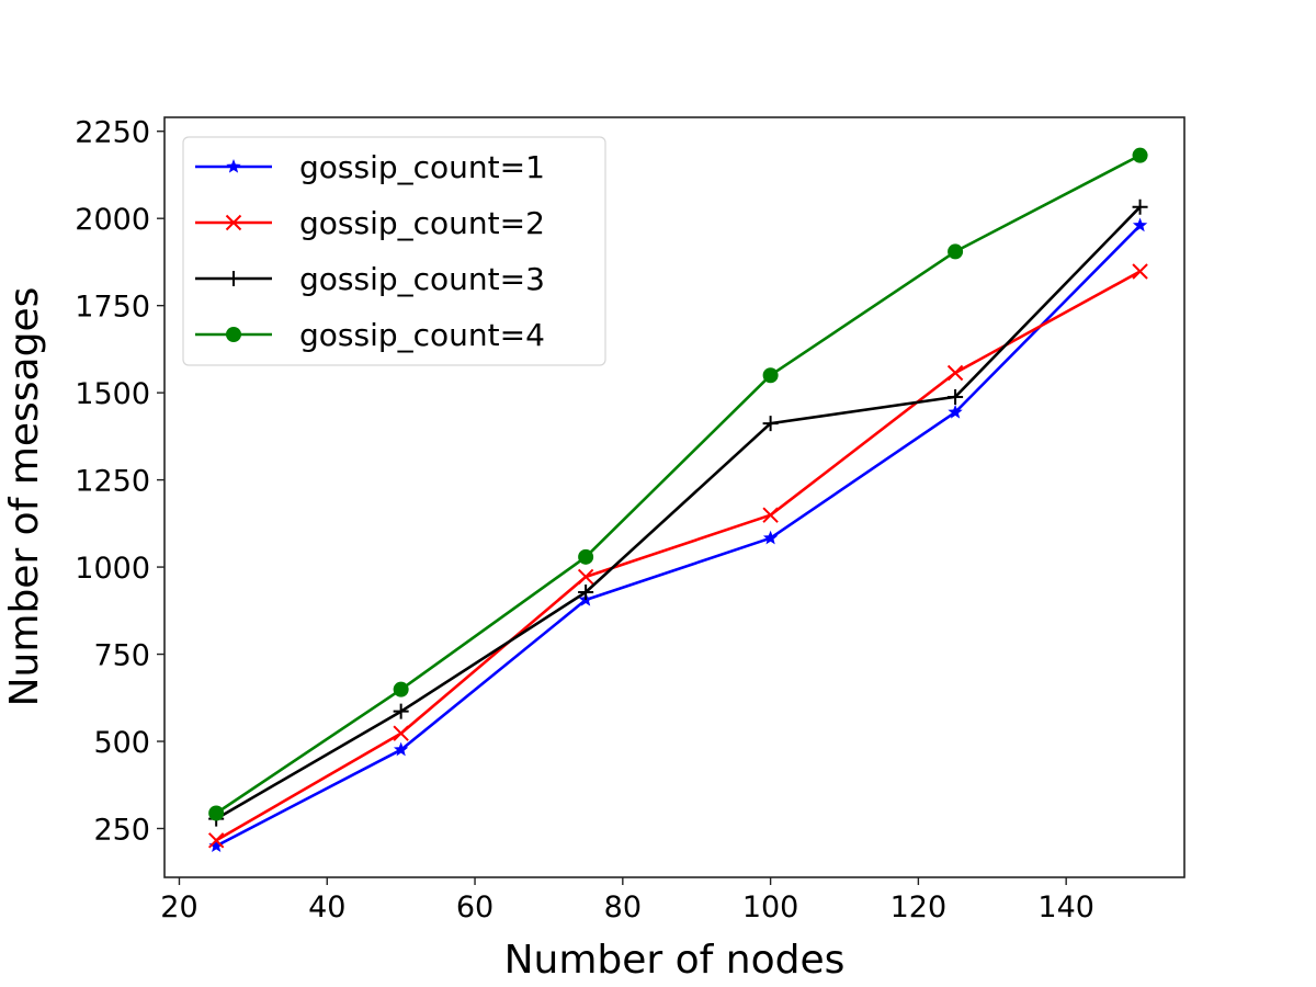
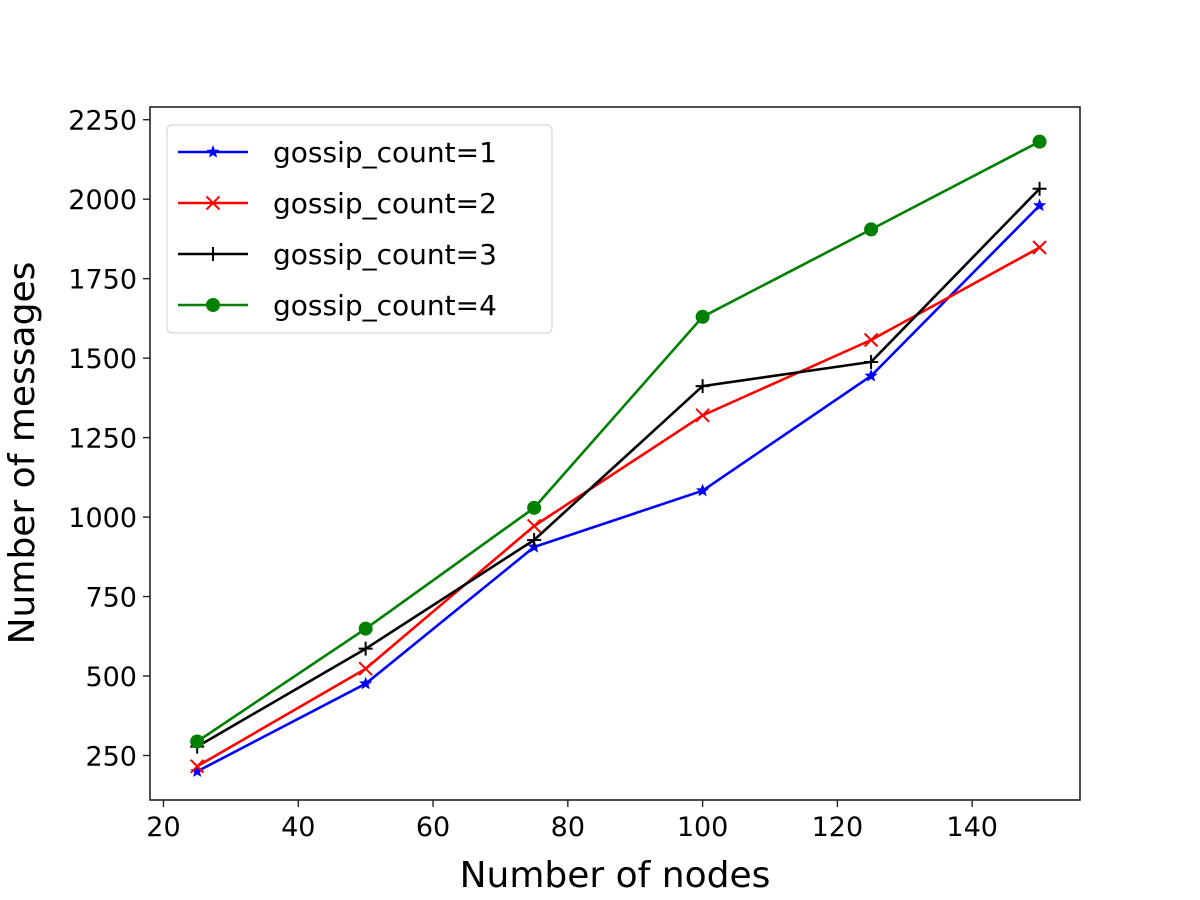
gossip_count=2/100: 1150 -> 1320
gossip_count=4/100: 1550 -> 1630
